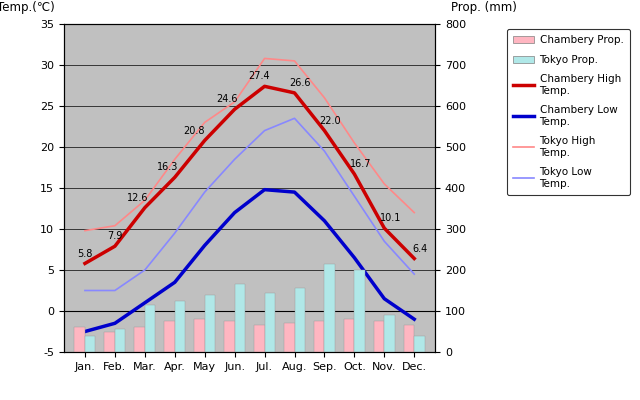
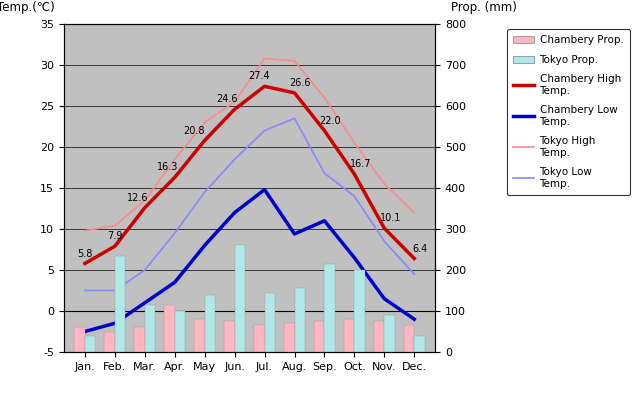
Tokyo Prop./Feb.: 55 -> 235
Chambery Prop./Apr.: 75 -> 115
Tokyo Prop./Apr.: 125 -> 100
Tokyo Prop./Jun.: 165 -> 260
Chambery Low Temp./Aug.: 14.5 -> 9.4
Tokyo Low Temp./Sep.: 19.5 -> 16.8
